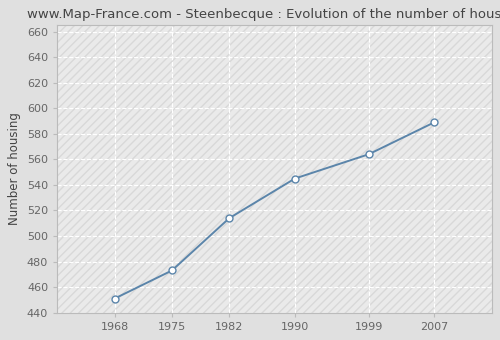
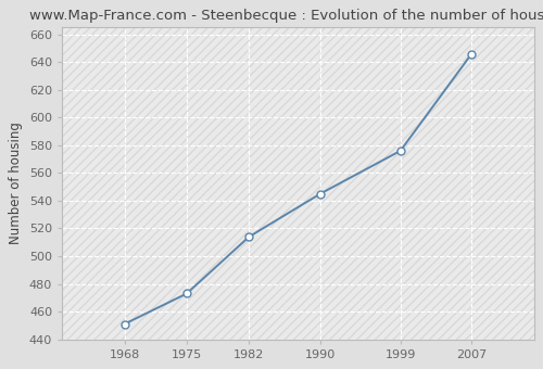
1999: 564 -> 576
2007: 589 -> 646
